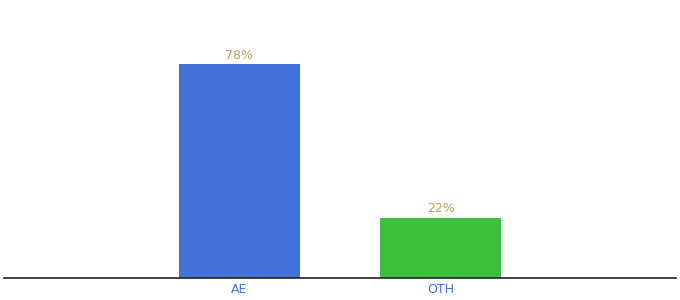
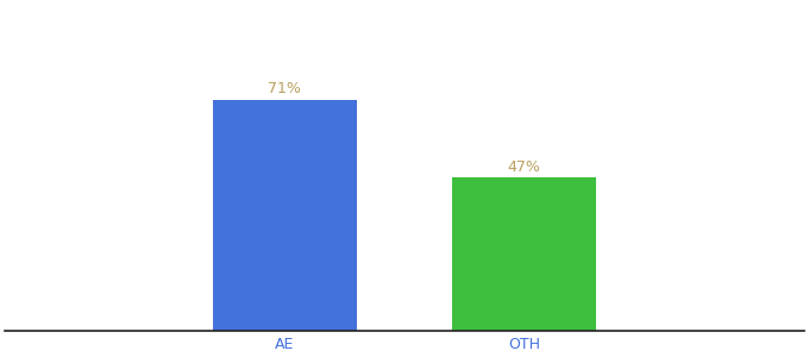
AE: 78% -> 71%
OTH: 22% -> 47%
